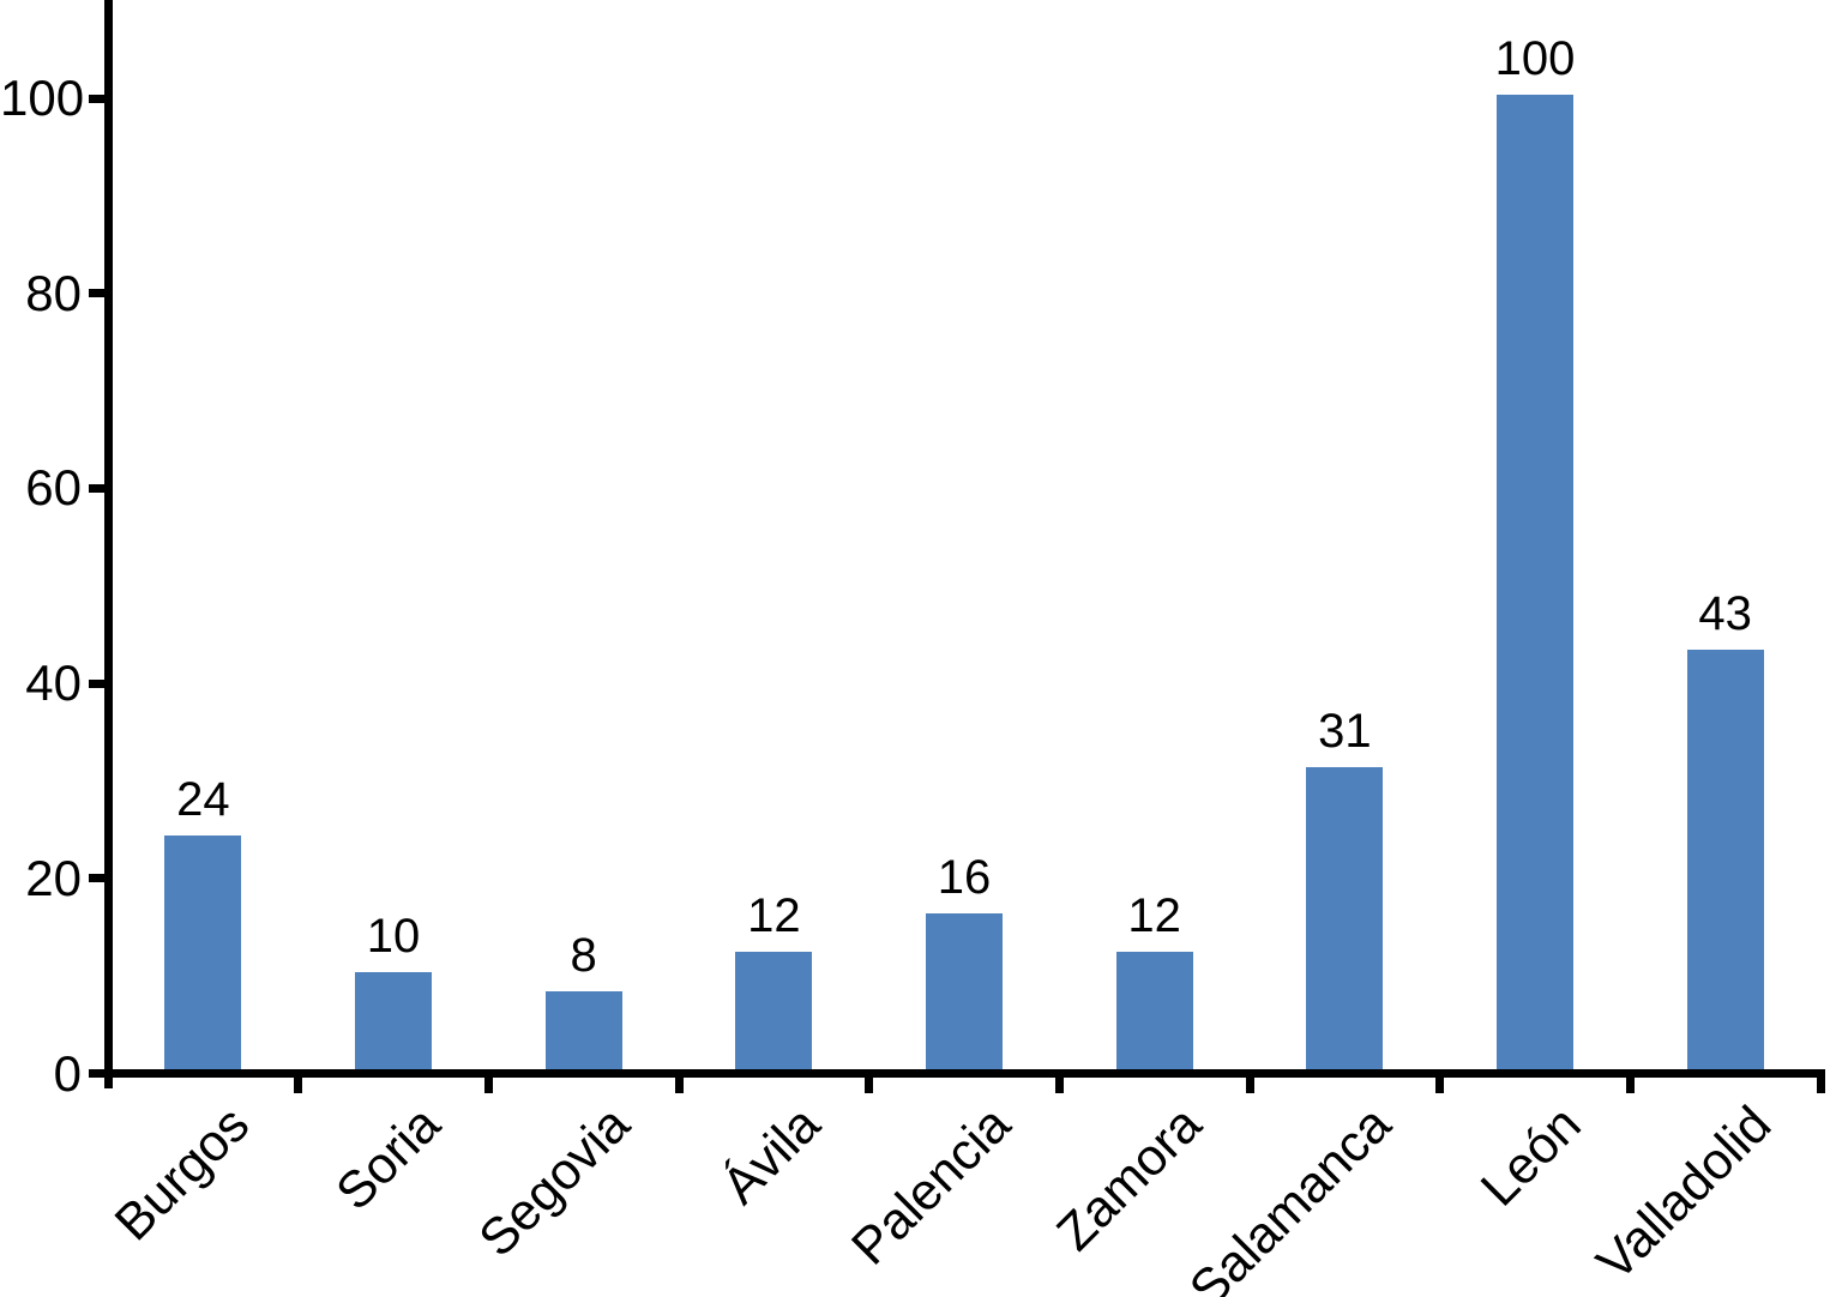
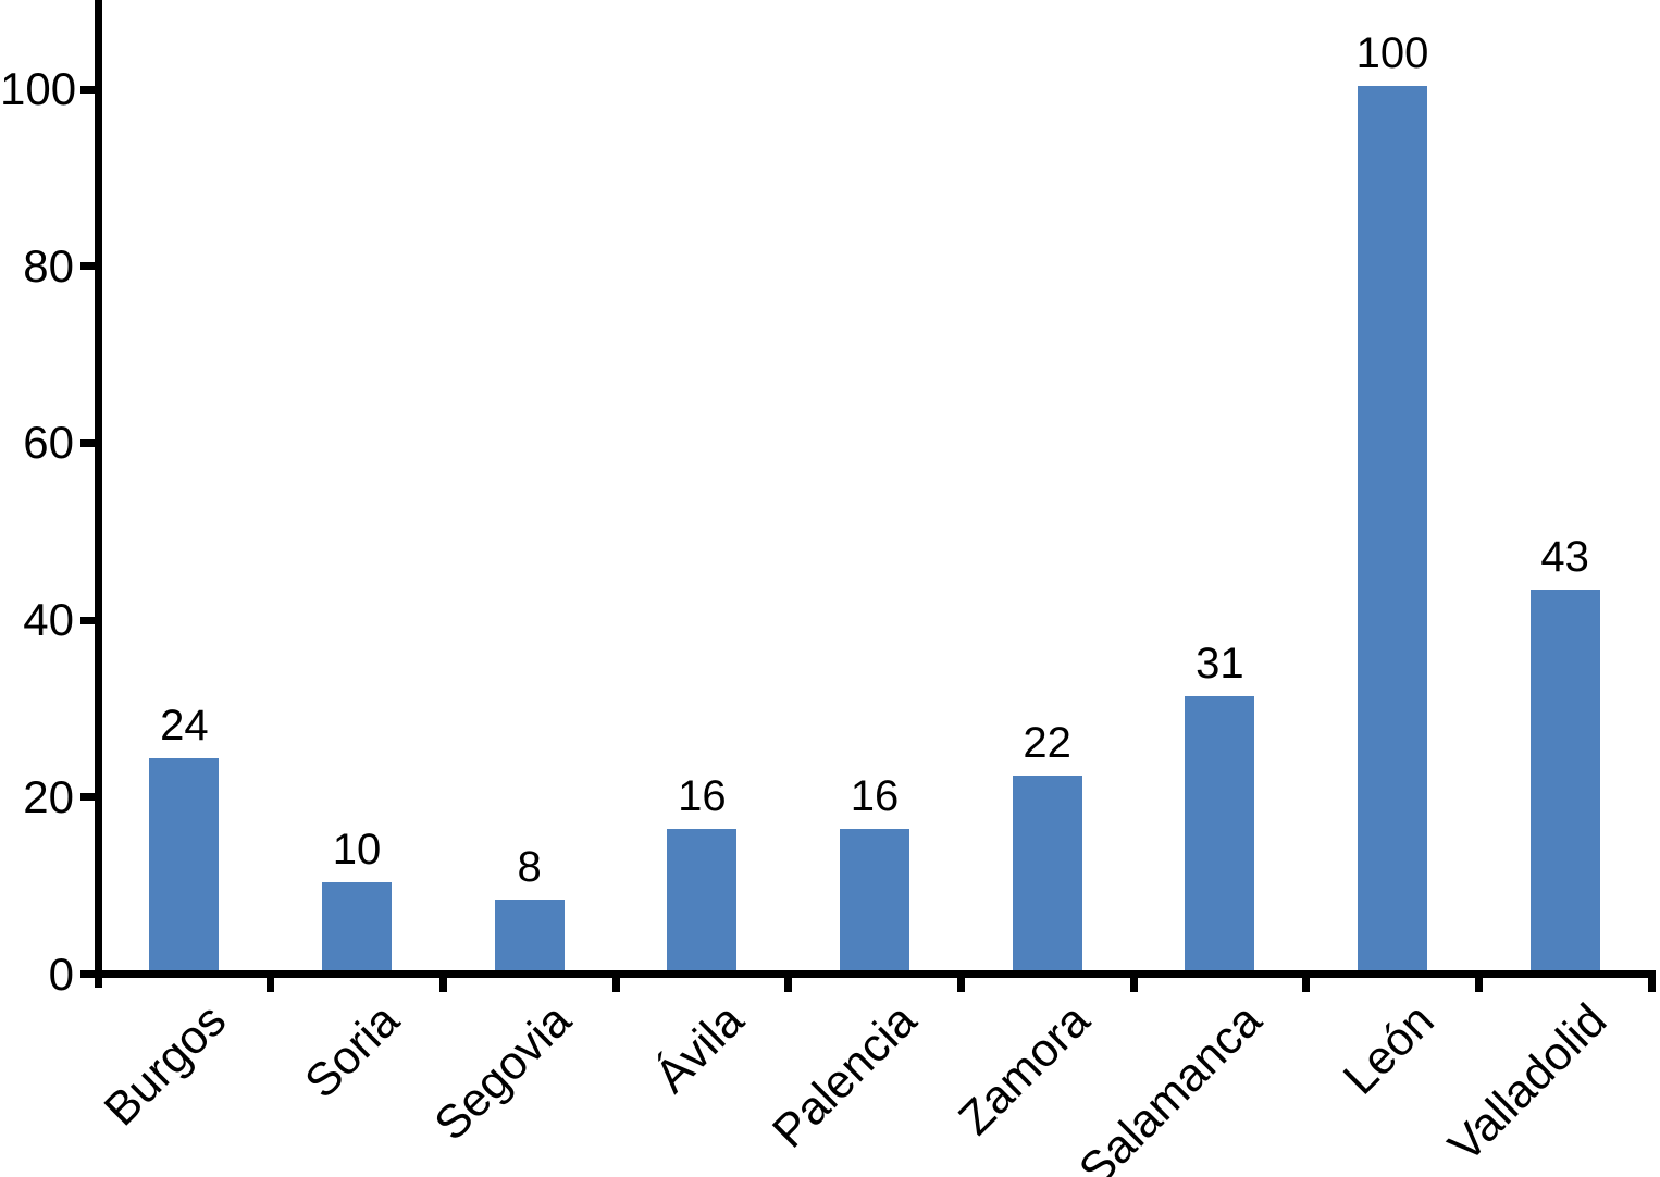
Ávila: 12 -> 16
Zamora: 12 -> 22
